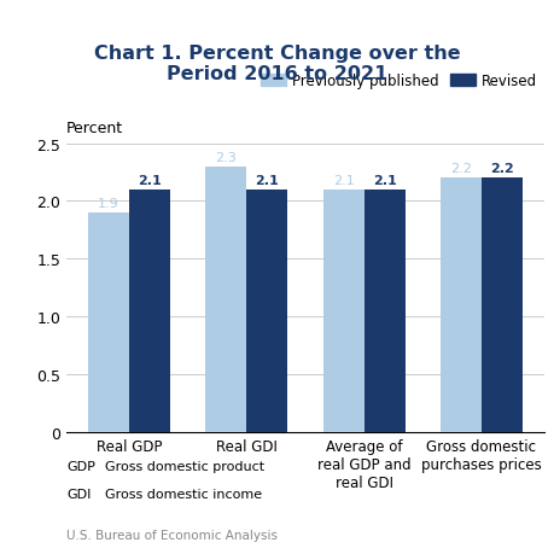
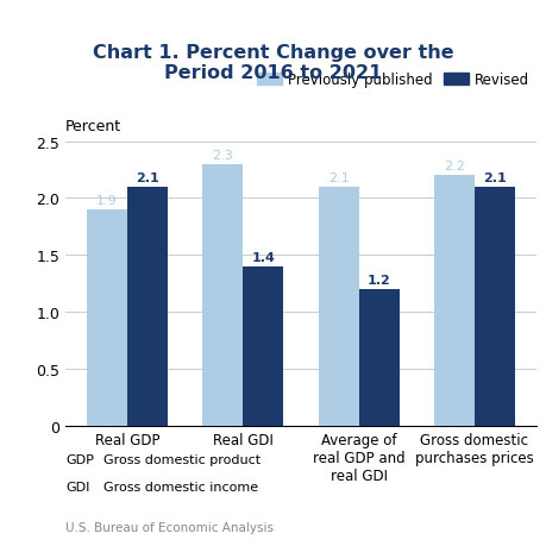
Revised/Real GDI: 2.1 -> 1.4
Revised/Average of real GDP and real GDI: 2.1 -> 1.2
Revised/Gross domestic purchases prices: 2.2 -> 2.1
